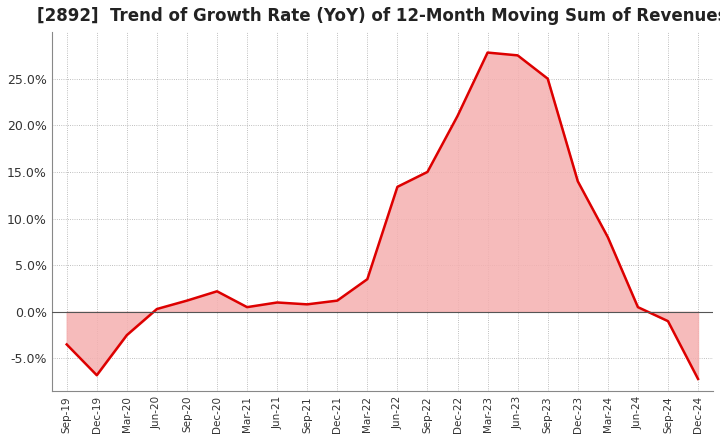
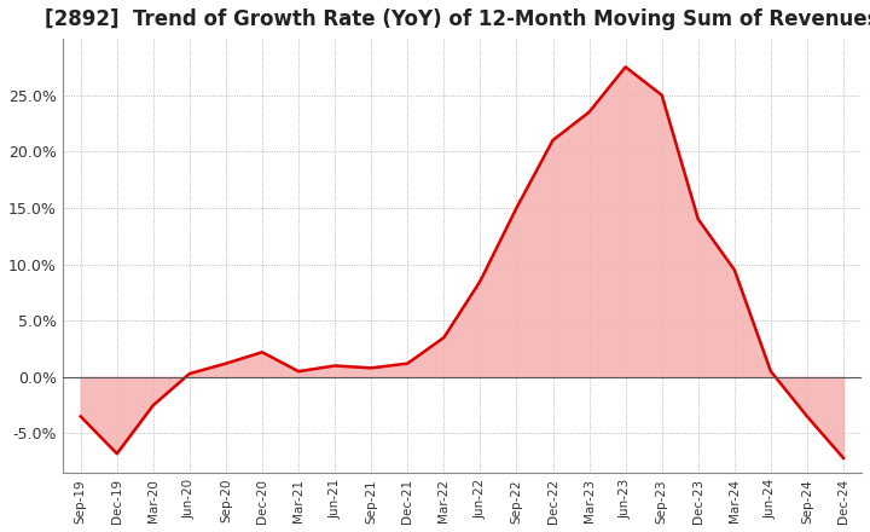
Jun-22: 13.4% -> 8.5%
Mar-23: 27.8% -> 23.5%
Mar-24: 8.0% -> 9.5%
Sep-24: -1.0% -> -3.5%
